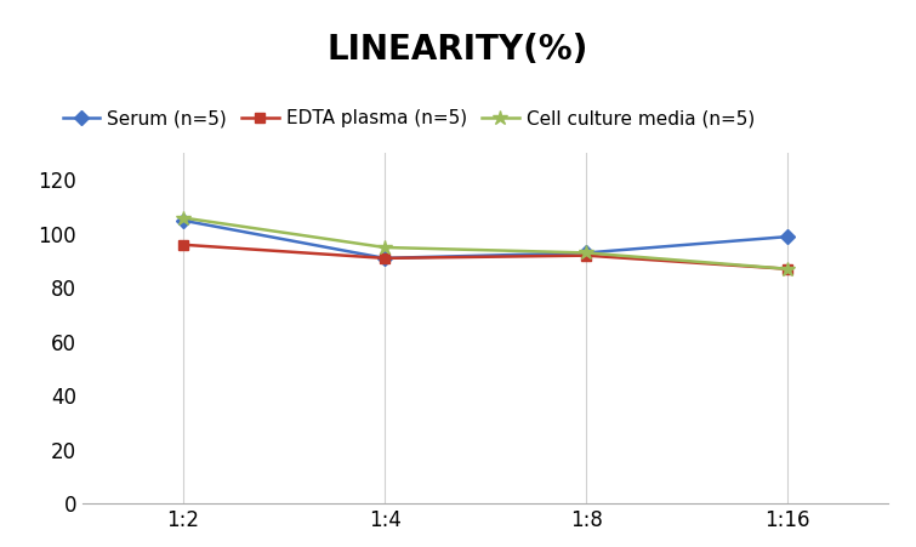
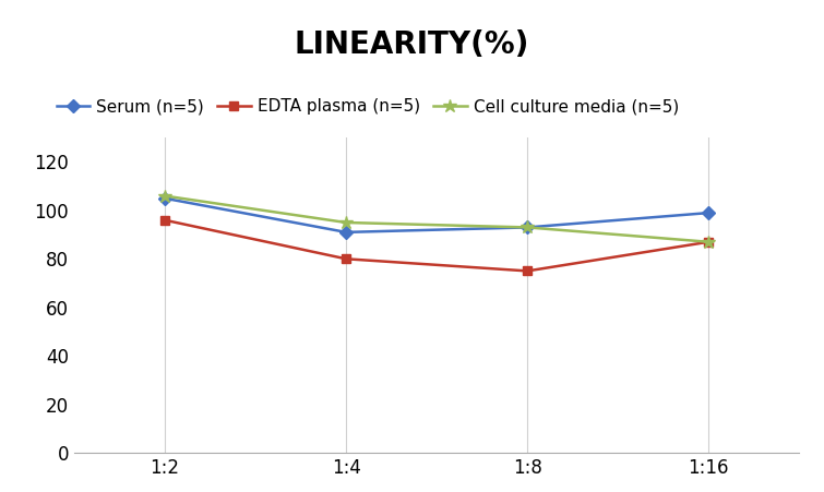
EDTA plasma (n=5)/1:4: 91 -> 80
EDTA plasma (n=5)/1:8: 92 -> 75
